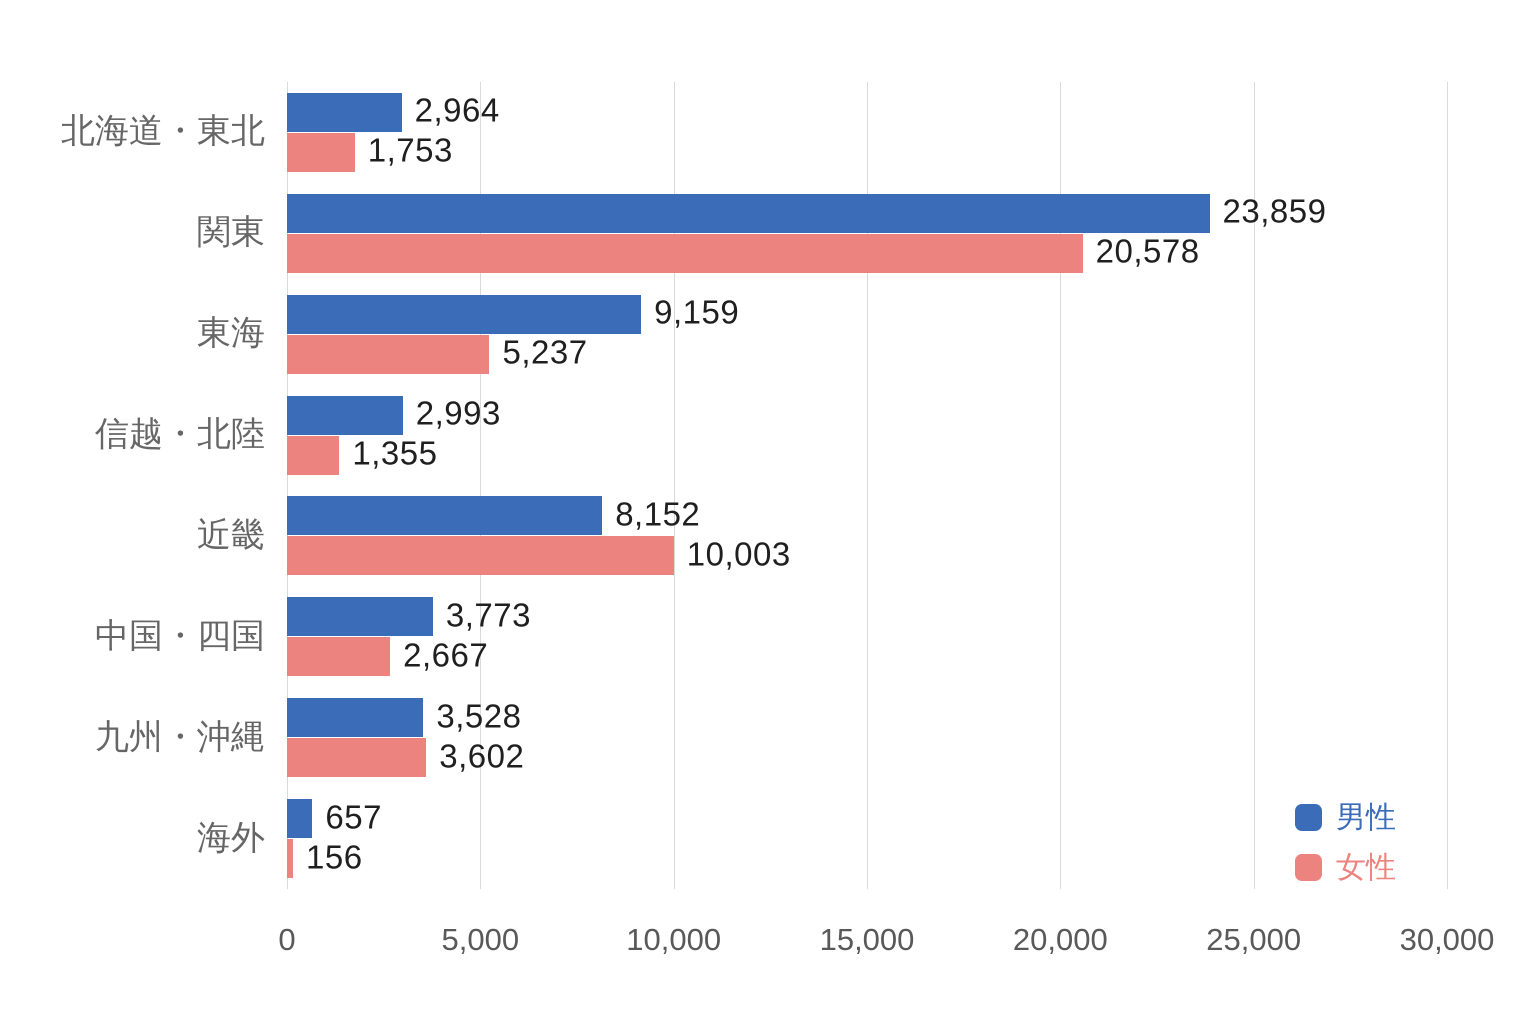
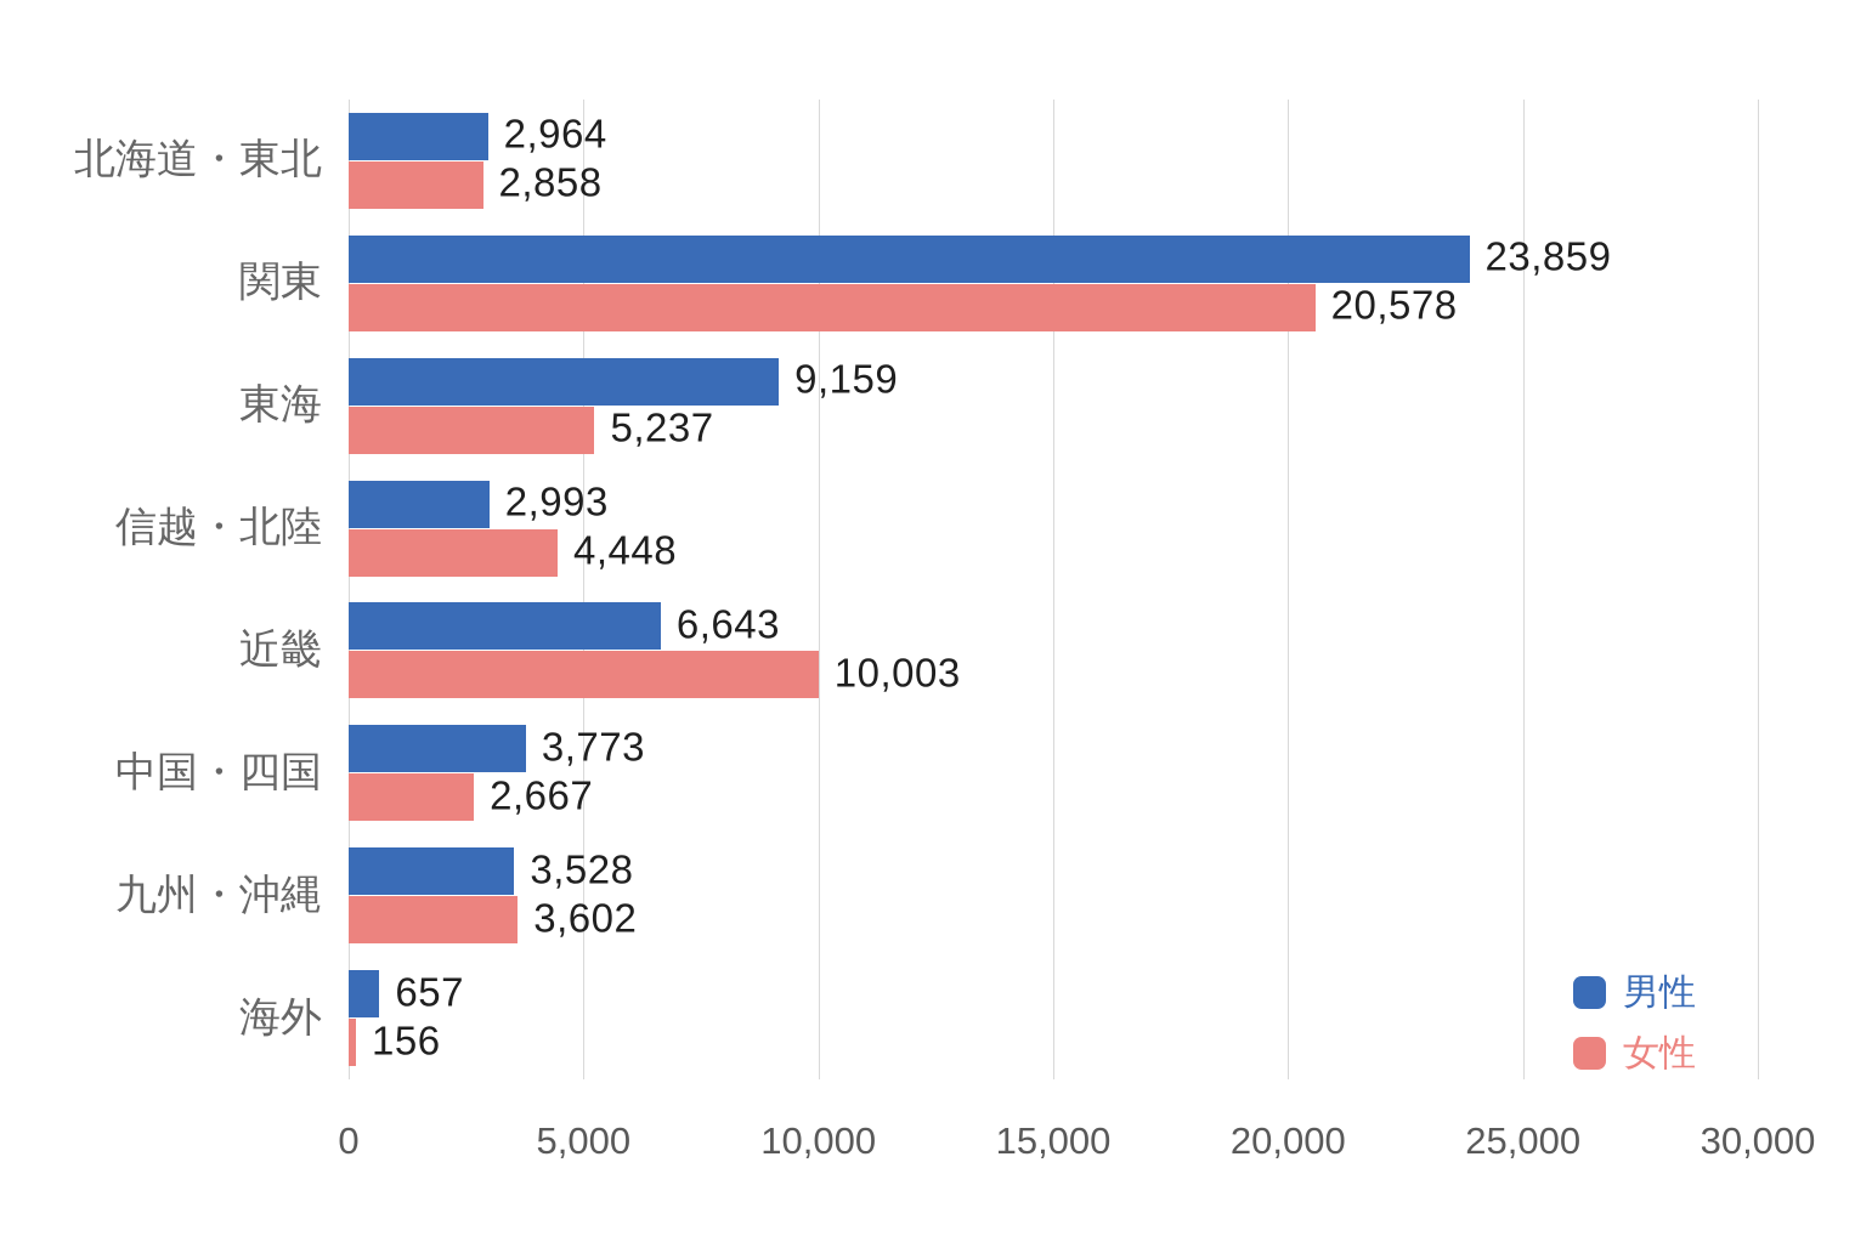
女性/北海道・東北: 1,753 -> 2,858
女性/信越・北陸: 1,355 -> 4,448
男性/近畿: 8,152 -> 6,643
